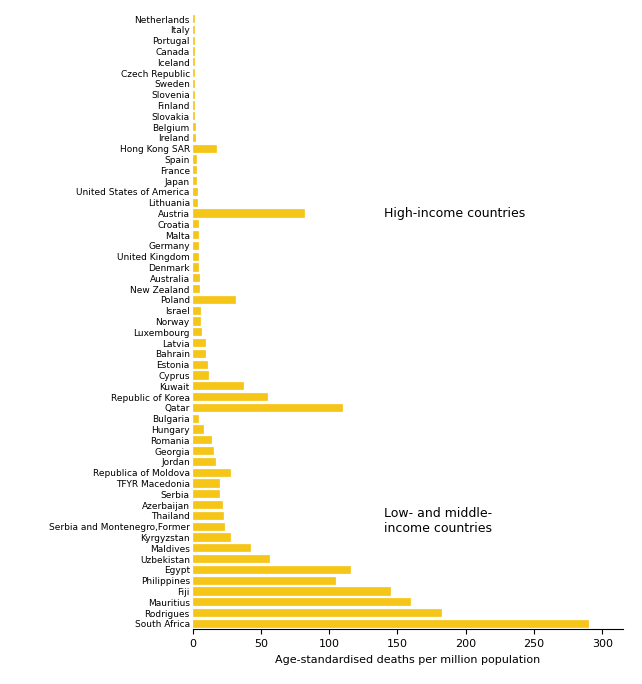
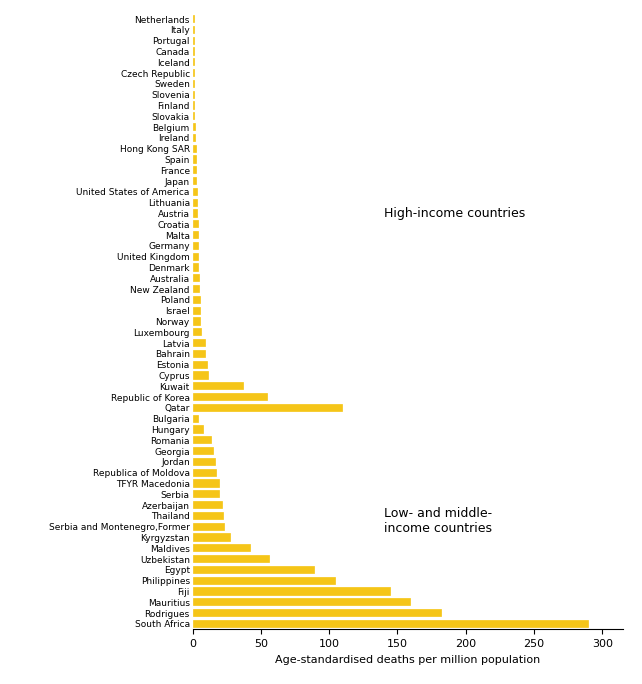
Hong Kong SAR: 18 -> 3
Austria: 82 -> 4
Poland: 32 -> 6
Republica of Moldova: 28 -> 18
Egypt: 116 -> 90
